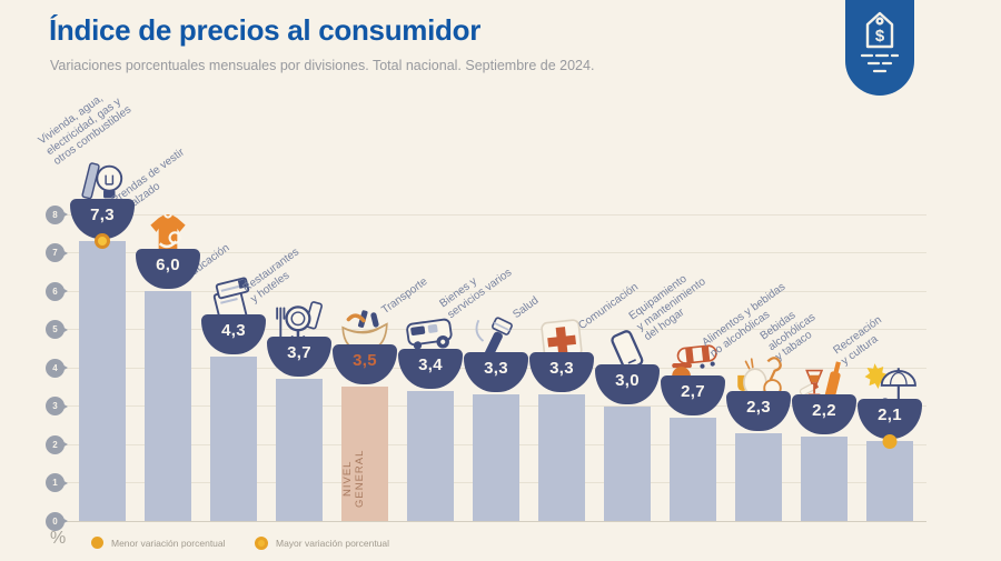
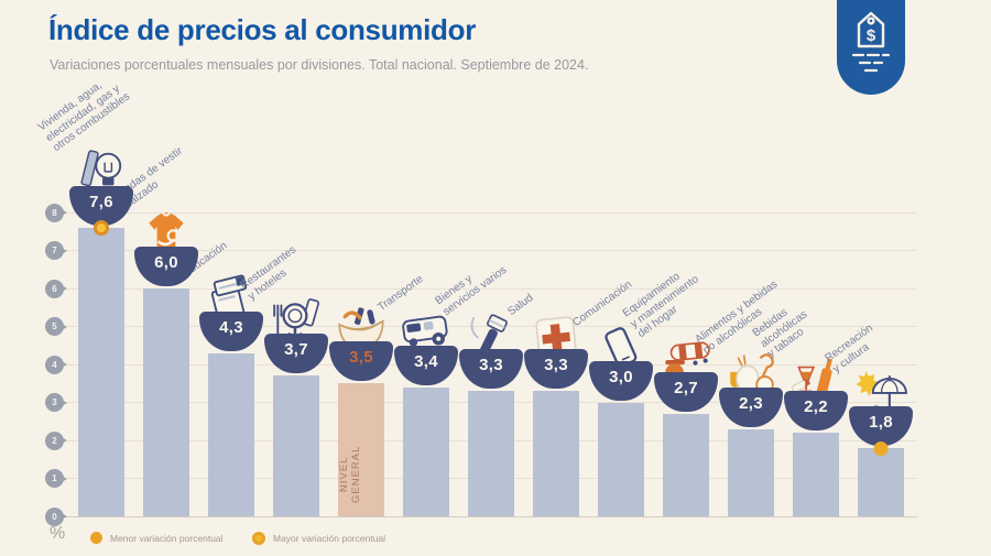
Vivienda, agua, electricidad, gas y otros combustibles: 7,3 -> 7,6
Recreación y cultura: 2,1 -> 1,8
